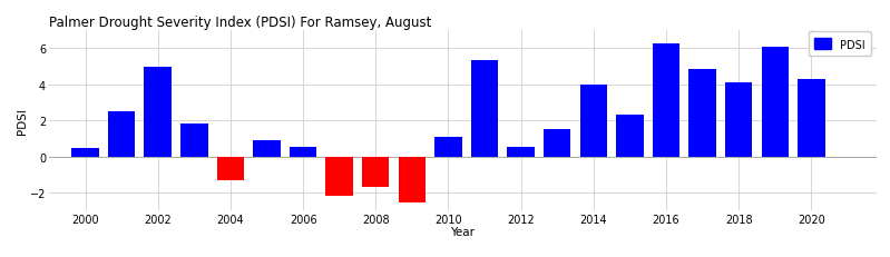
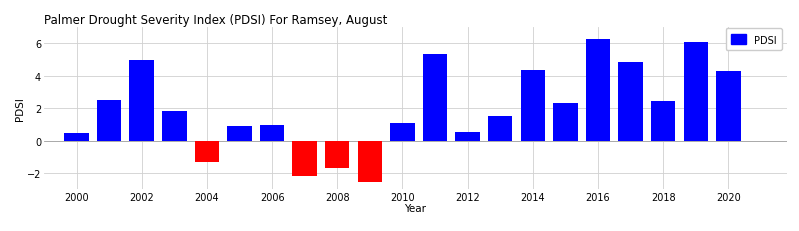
2006: 0.5 -> 0.9
2014: 4.0 -> 4.3
2018: 4.1 -> 2.5
